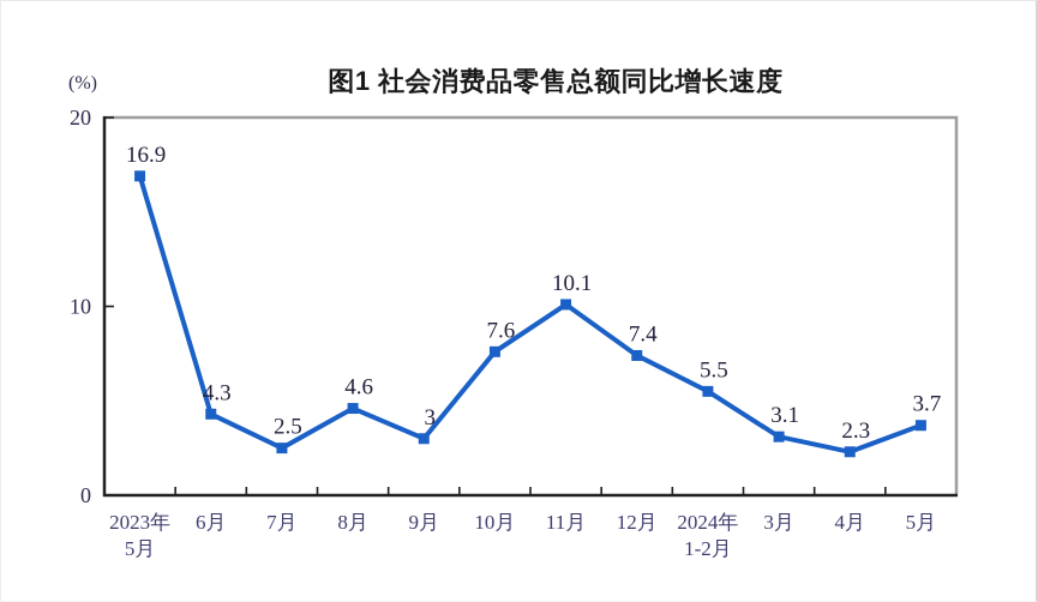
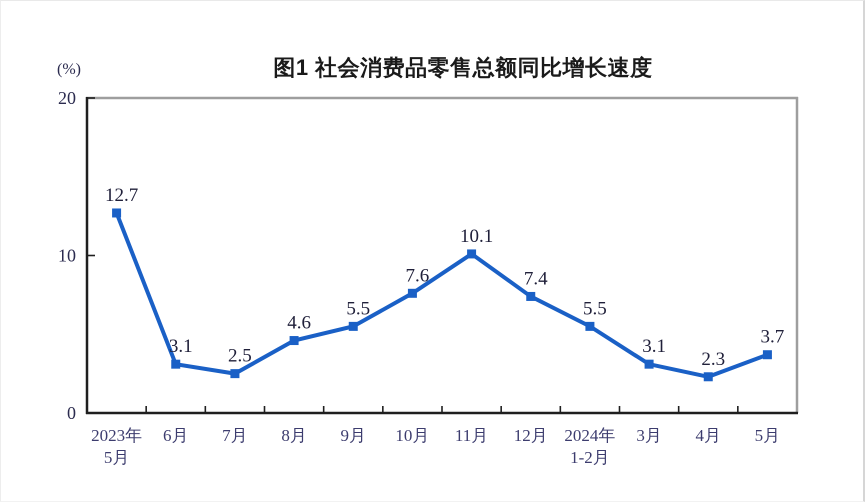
2023年 5月: 16.9 -> 12.7
6月: 4.3 -> 3.1
9月: 3 -> 5.5
